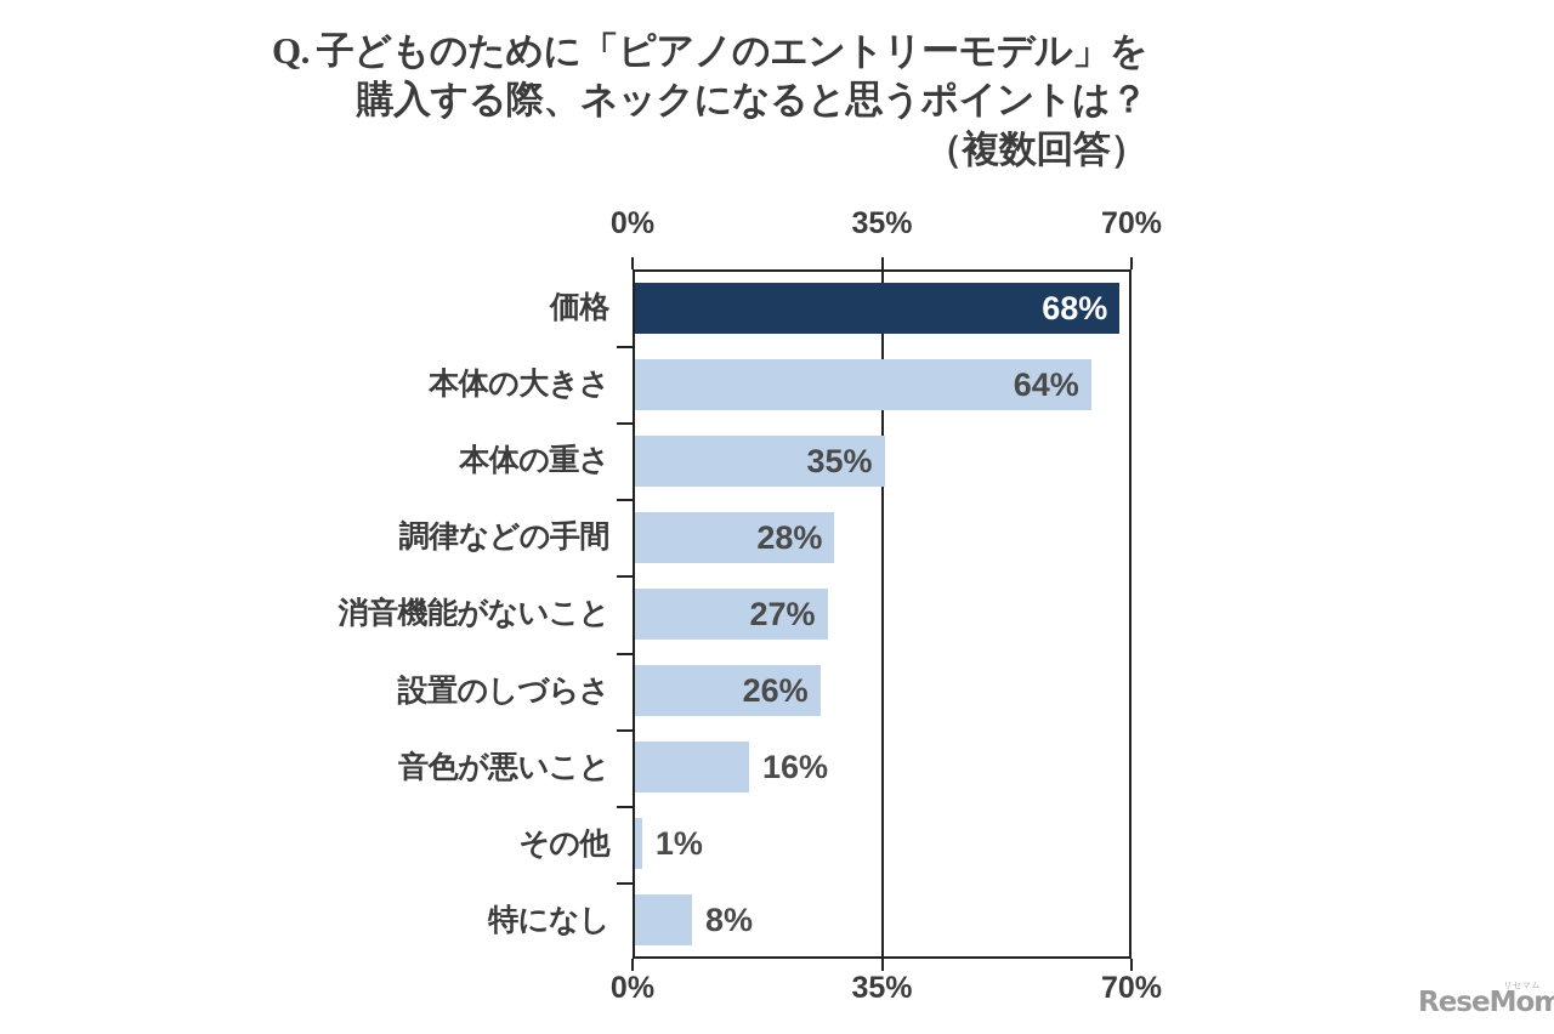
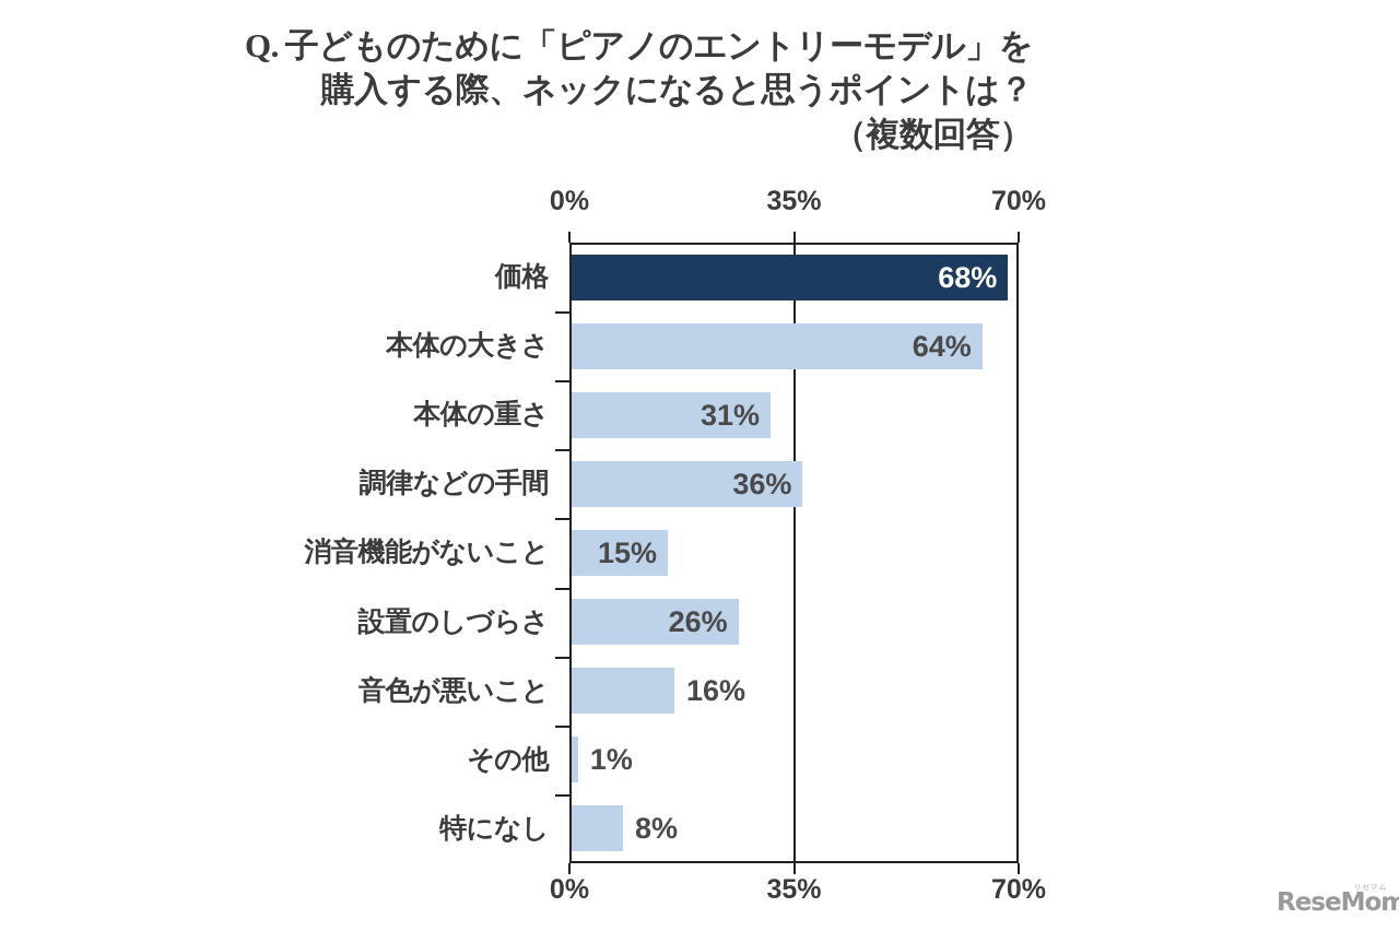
本体の重さ: 35% -> 31%
調律などの手間: 28% -> 36%
消音機能がないこと: 27% -> 15%
